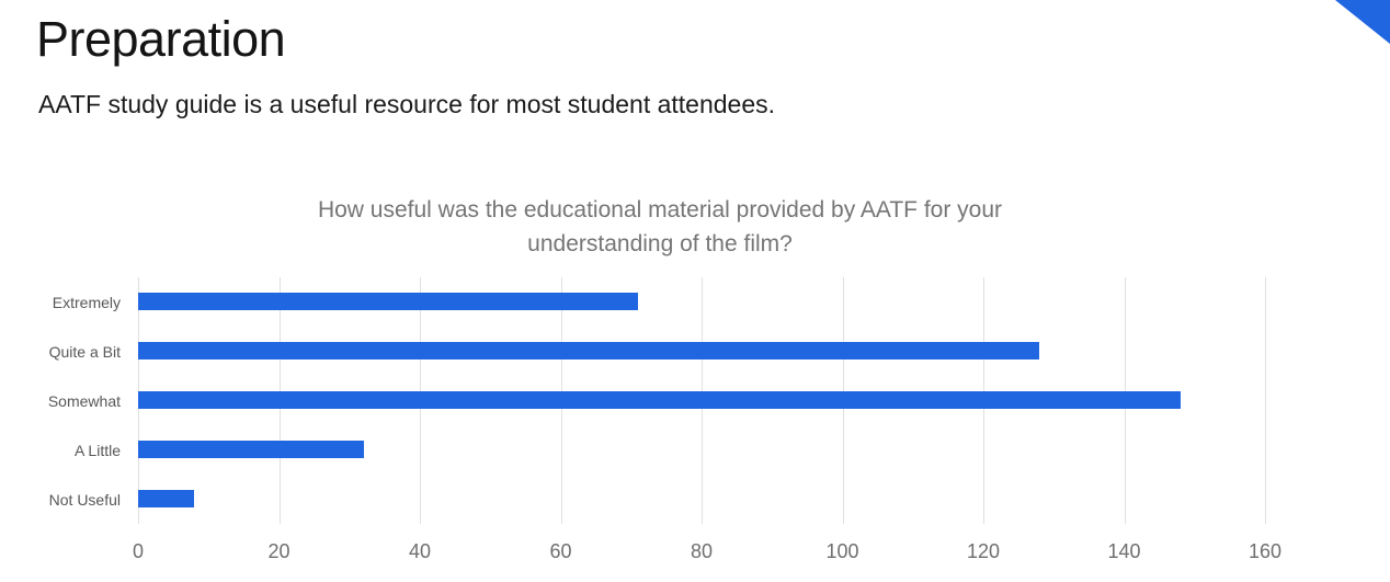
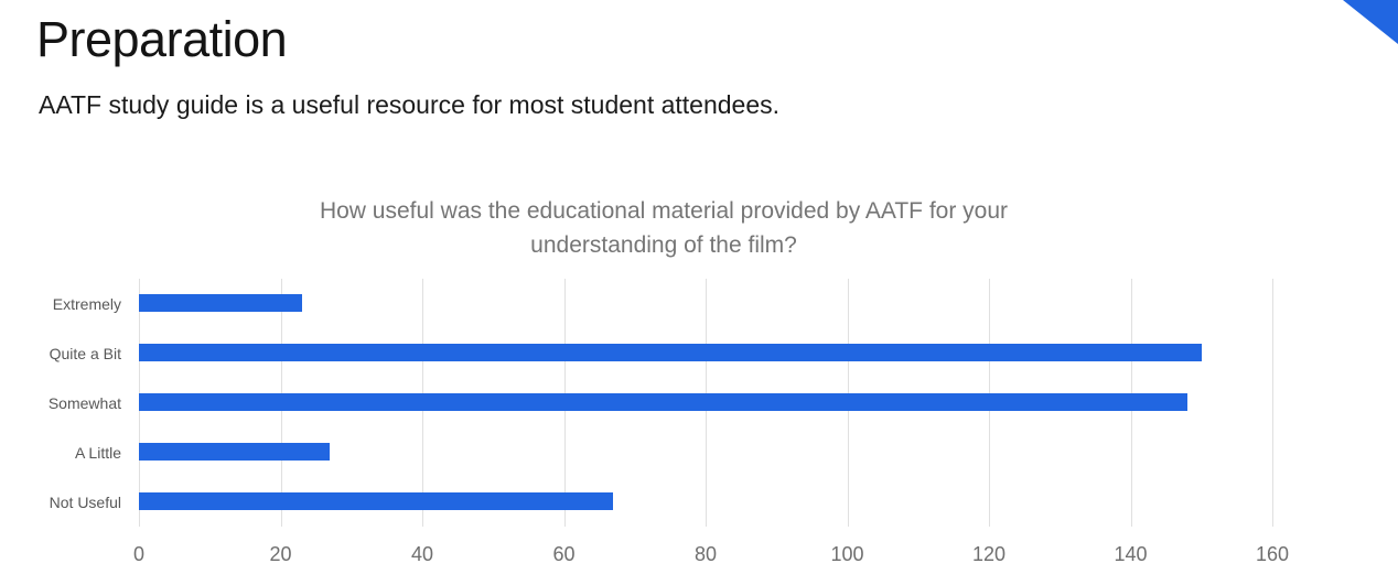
Extremely: 71 -> 23
Quite a Bit: 128 -> 150
A Little: 32 -> 27
Not Useful: 8 -> 67
